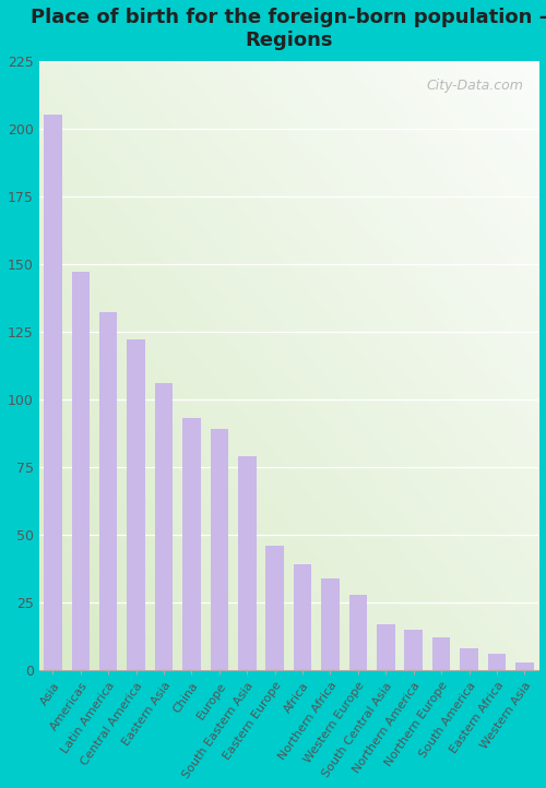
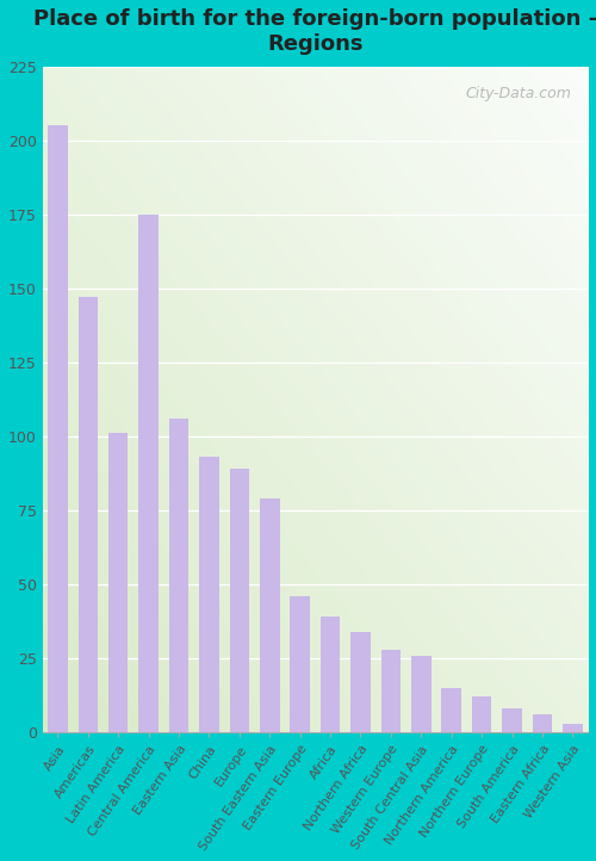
Latin America: 132 -> 101
Central America: 122 -> 175
South Central Asia: 17 -> 26
